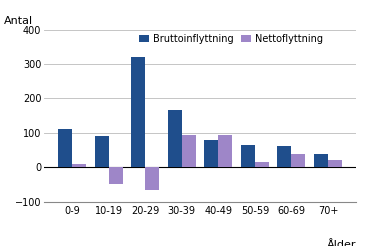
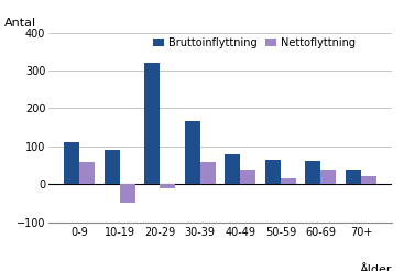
Nettoflyttning/0-9: 10 -> 60
Nettoflyttning/20-29: -65 -> -10
Nettoflyttning/30-39: 95 -> 60
Nettoflyttning/40-49: 95 -> 40
